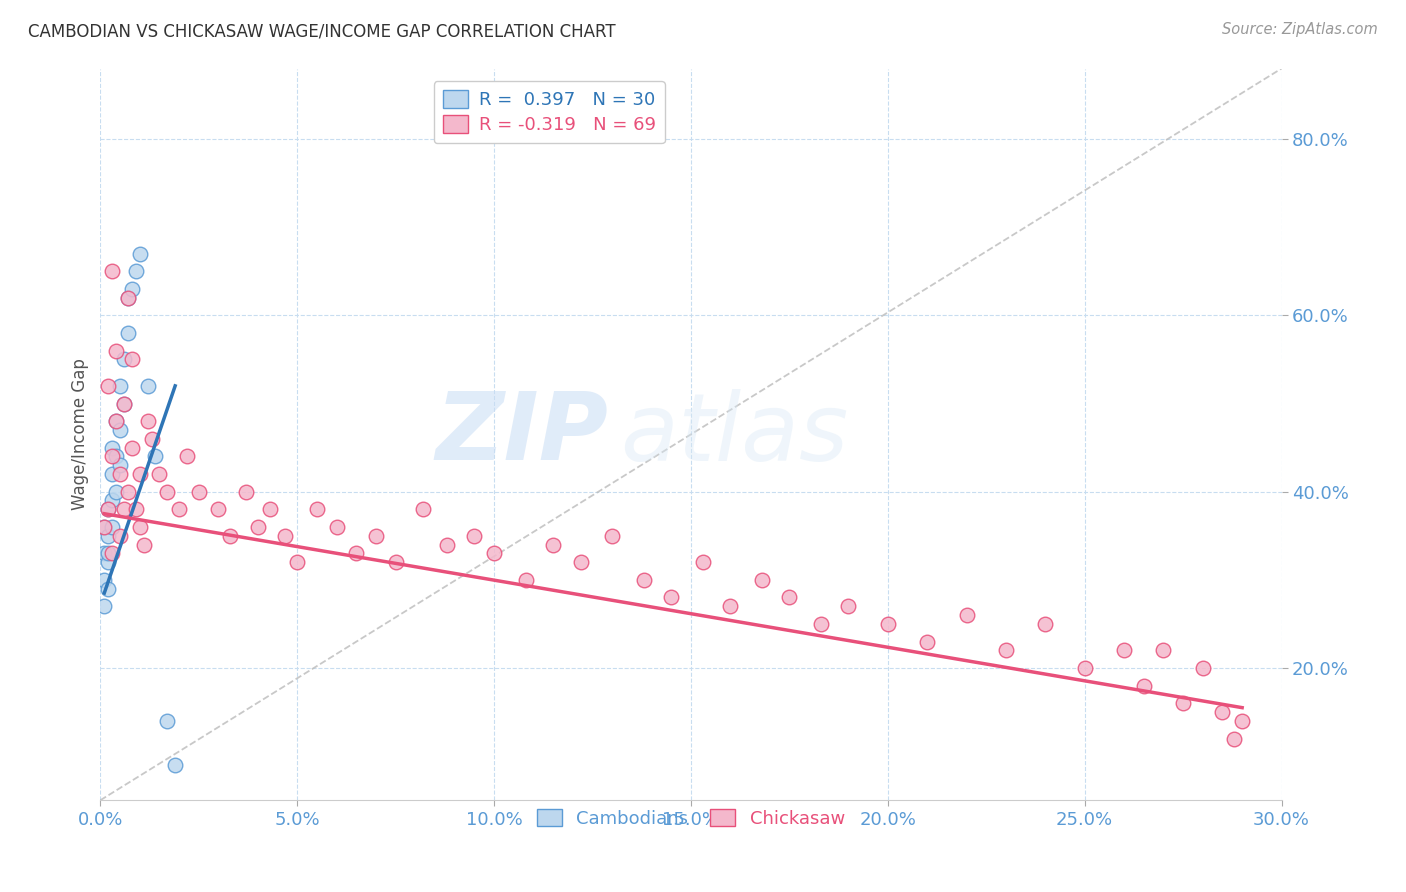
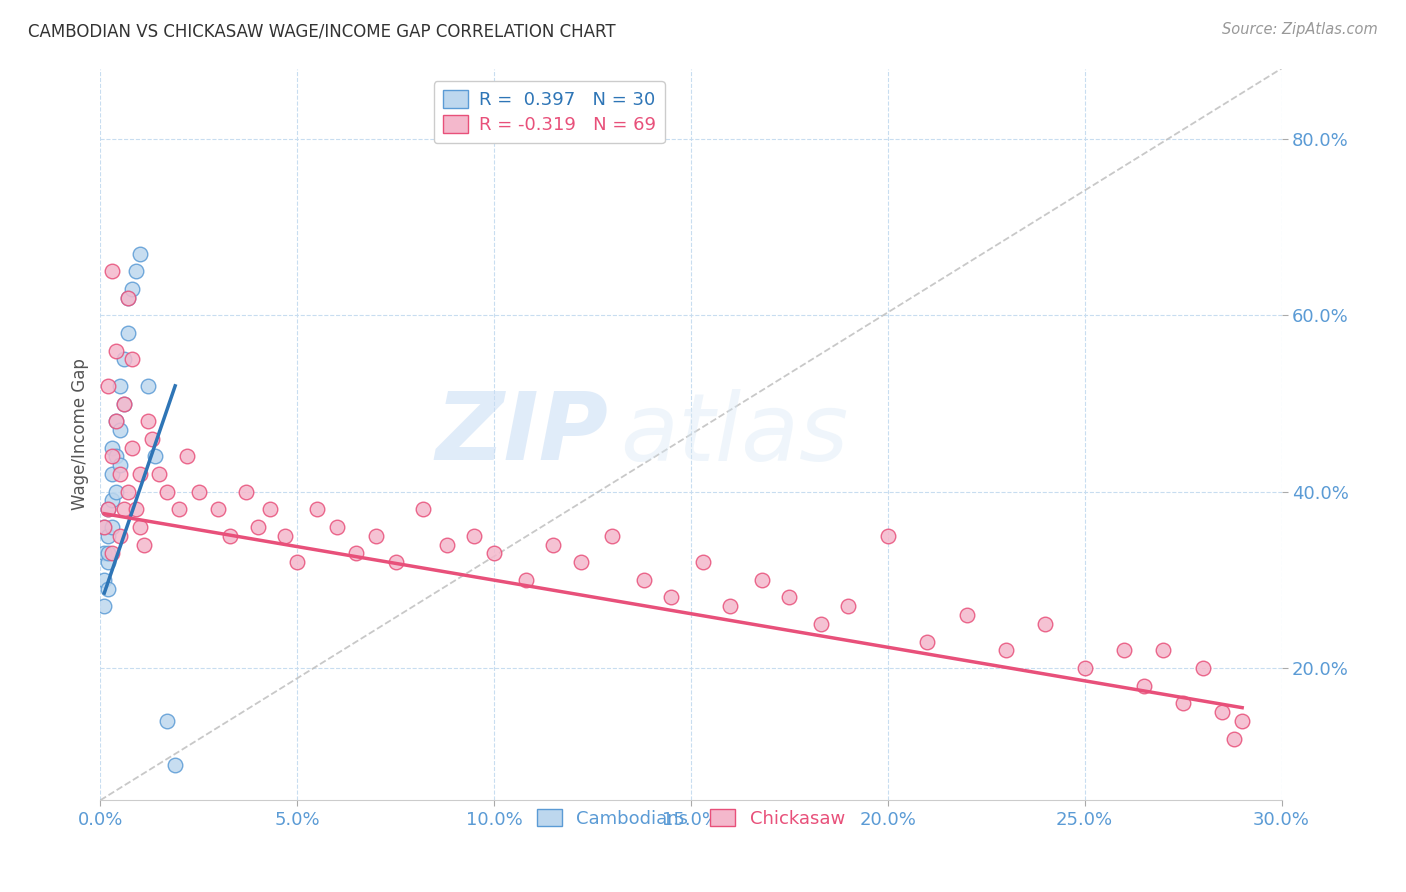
Chickasaw/20.0%: 25% -> 35%
